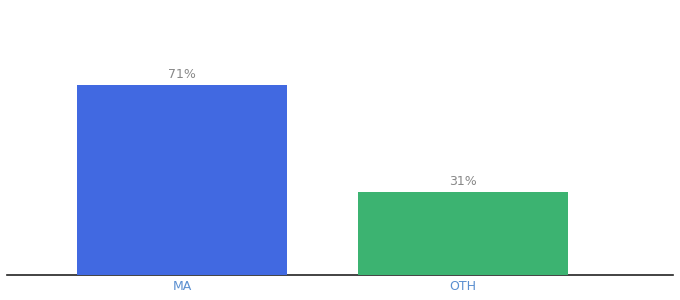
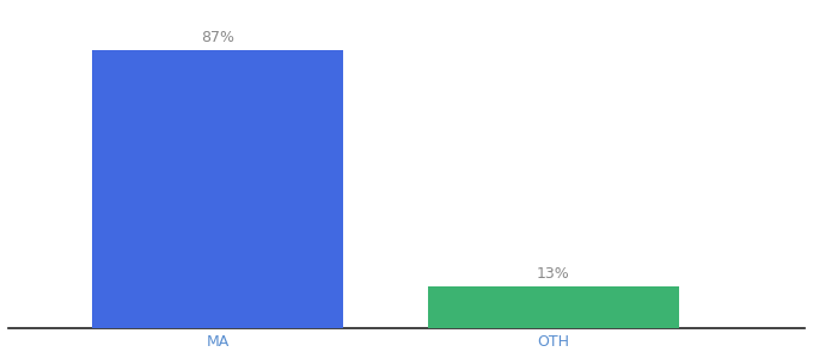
MA: 71% -> 87%
OTH: 31% -> 13%
